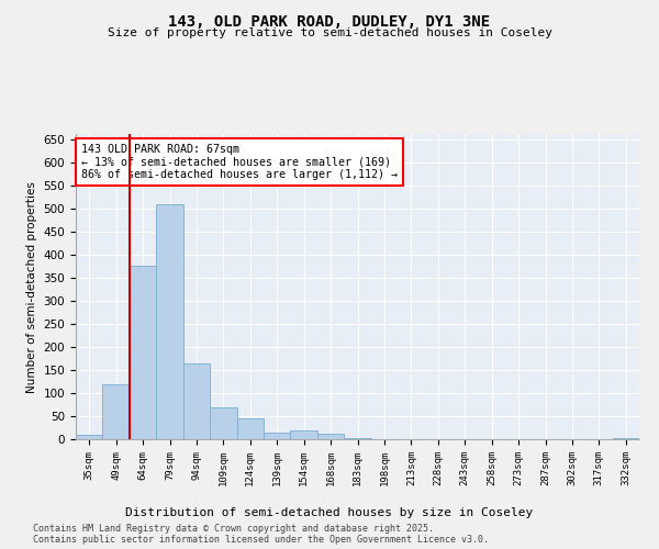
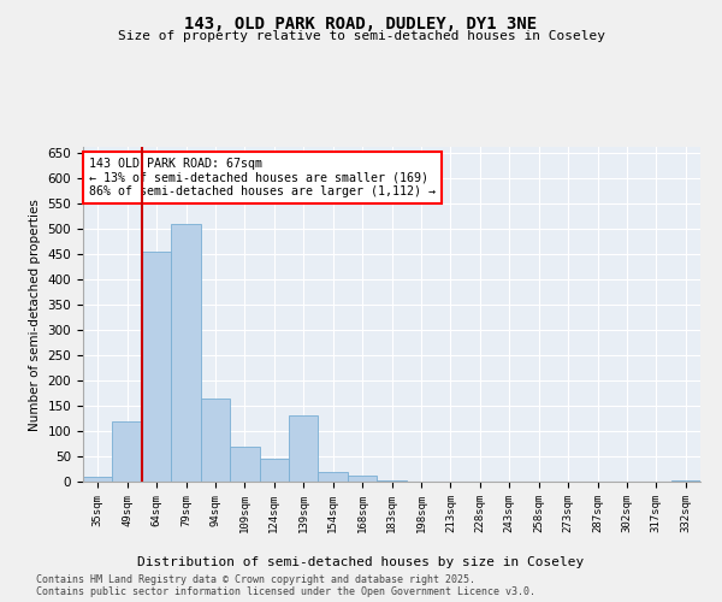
64sqm: 375 -> 455
139sqm: 15 -> 130
